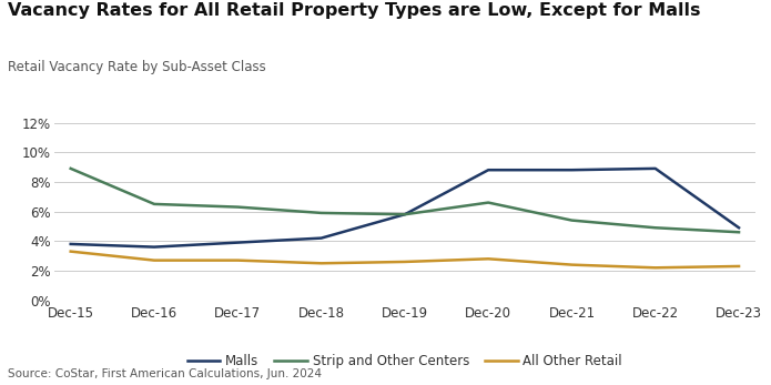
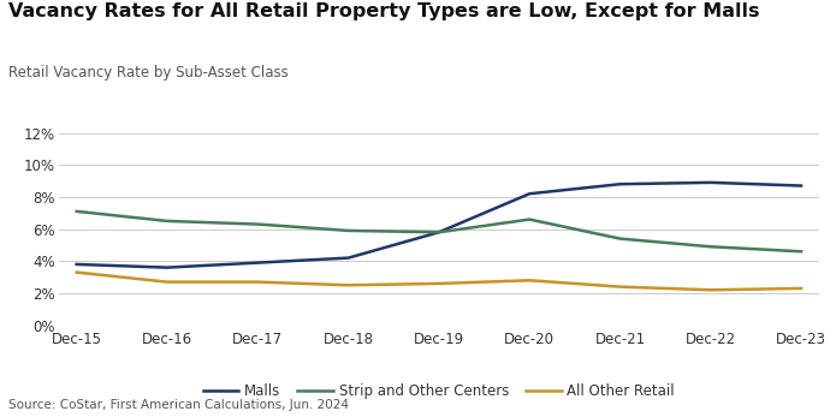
Strip and Other Centers/Dec-15: 8.9% -> 7.1%
Malls/Dec-20: 8.8% -> 8.2%
Malls/Dec-23: 4.9% -> 8.7%
